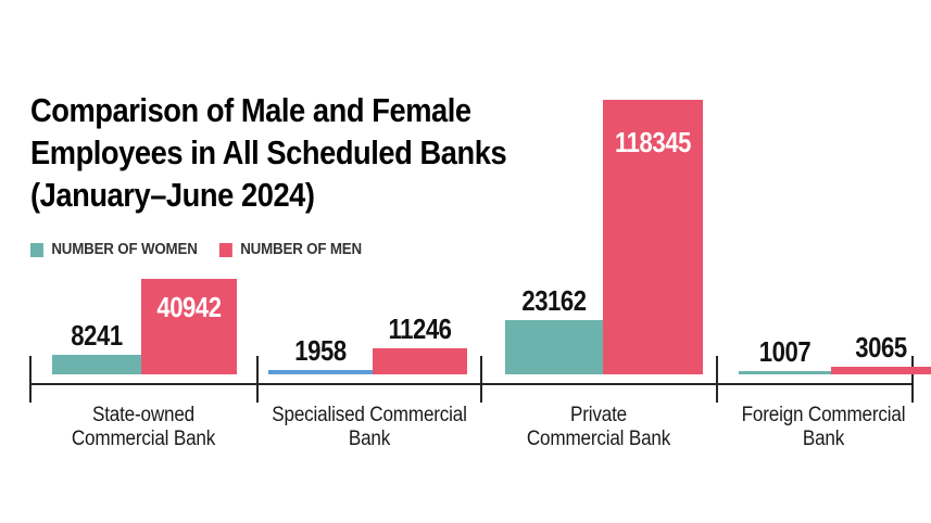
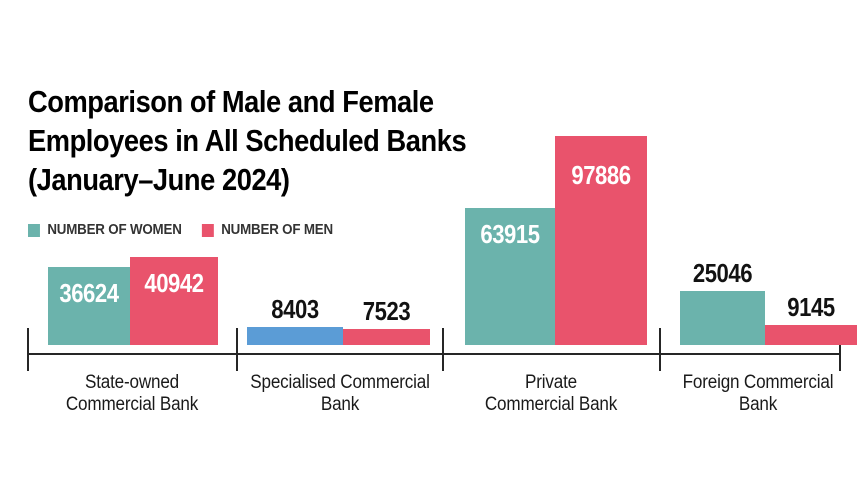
NUMBER OF WOMEN/State-owned Commercial Bank: 8241 -> 36624
NUMBER OF WOMEN/Specialised Commercial Bank: 1958 -> 8403
NUMBER OF MEN/Specialised Commercial Bank: 11246 -> 7523
NUMBER OF WOMEN/Private Commercial Bank: 23162 -> 63915
NUMBER OF MEN/Private Commercial Bank: 118345 -> 97886
NUMBER OF WOMEN/Foreign Commercial Bank: 1007 -> 25046
NUMBER OF MEN/Foreign Commercial Bank: 3065 -> 9145
